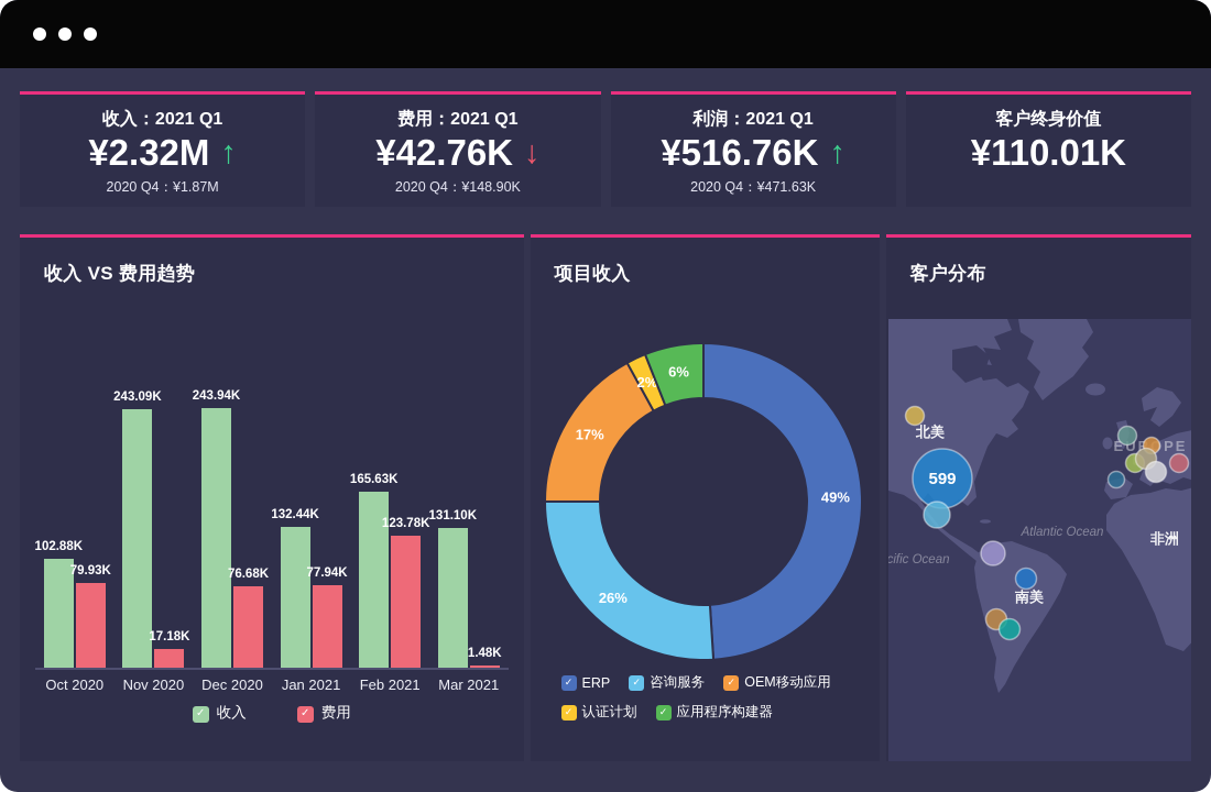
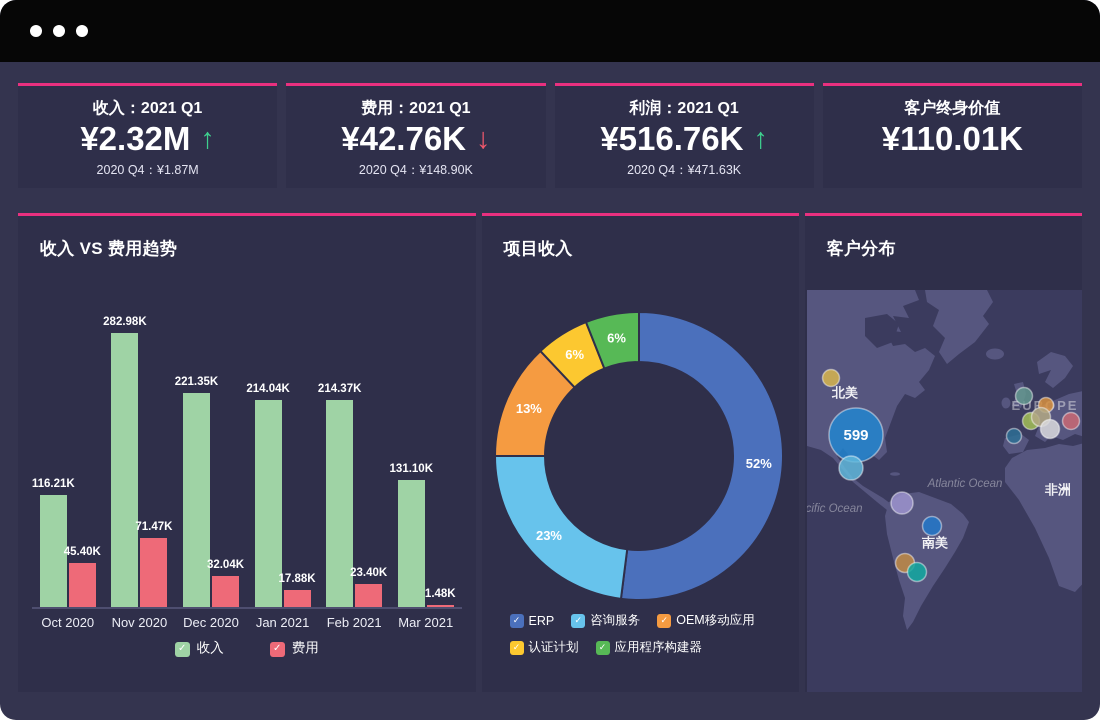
收入 VS 费用趋势/收入/Oct 2020: 102.88K -> 116.21K
收入 VS 费用趋势/费用/Oct 2020: 79.93K -> 45.40K
收入 VS 费用趋势/收入/Nov 2020: 243.09K -> 282.98K
收入 VS 费用趋势/费用/Nov 2020: 17.18K -> 71.47K
收入 VS 费用趋势/收入/Dec 2020: 243.94K -> 221.35K
收入 VS 费用趋势/费用/Dec 2020: 76.68K -> 32.04K
收入 VS 费用趋势/收入/Jan 2021: 132.44K -> 214.04K
收入 VS 费用趋势/费用/Jan 2021: 77.94K -> 17.88K
收入 VS 费用趋势/收入/Feb 2021: 165.63K -> 214.37K
收入 VS 费用趋势/费用/Feb 2021: 123.78K -> 23.40K
项目收入/ERP: 49% -> 52%
项目收入/咨询服务: 26% -> 23%
项目收入/OEM移动应用: 17% -> 13%
项目收入/认证计划: 2% -> 6%
